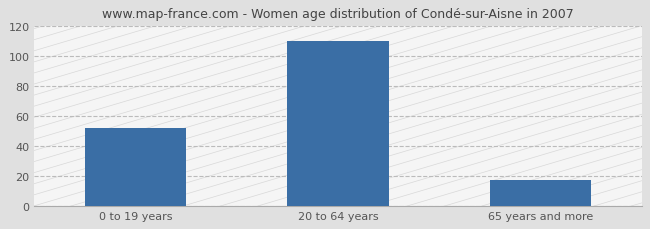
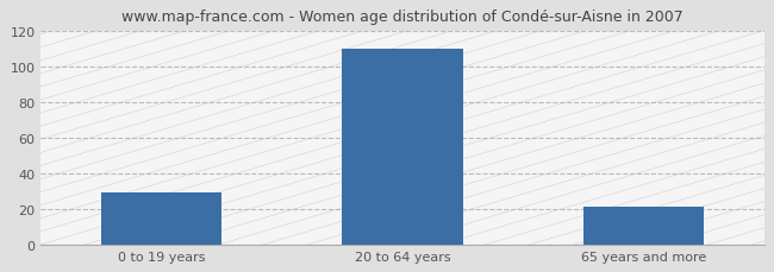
0 to 19 years: 52 -> 29
65 years and more: 17 -> 21
